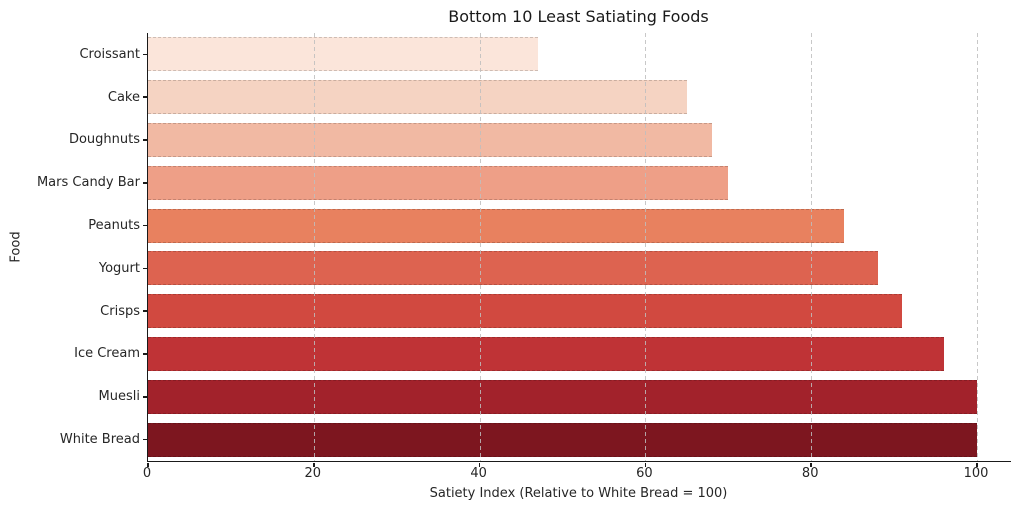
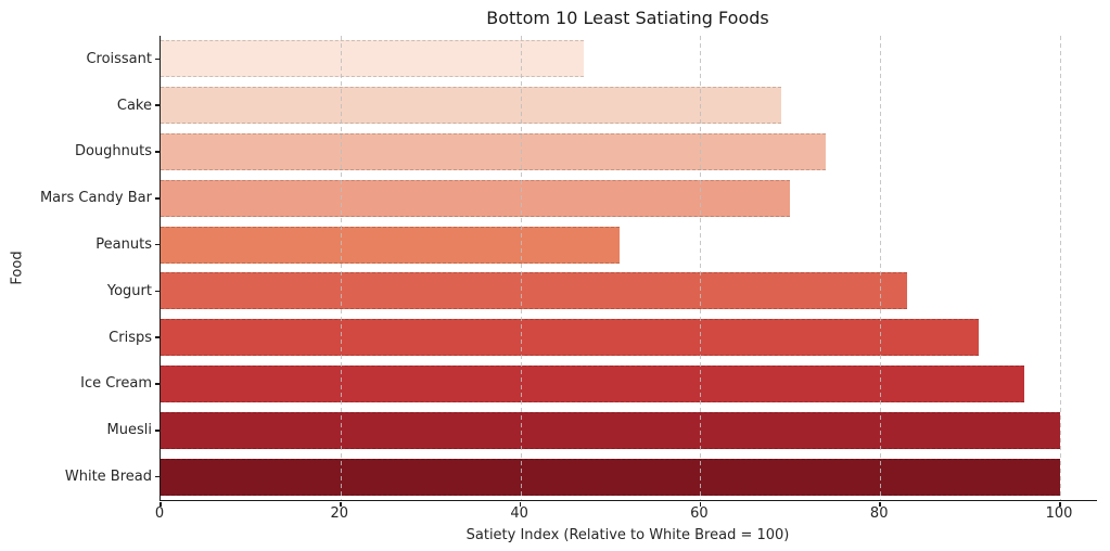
Cake: 65 -> 69
Doughnuts: 68 -> 74
Peanuts: 84 -> 51
Yogurt: 88 -> 83
